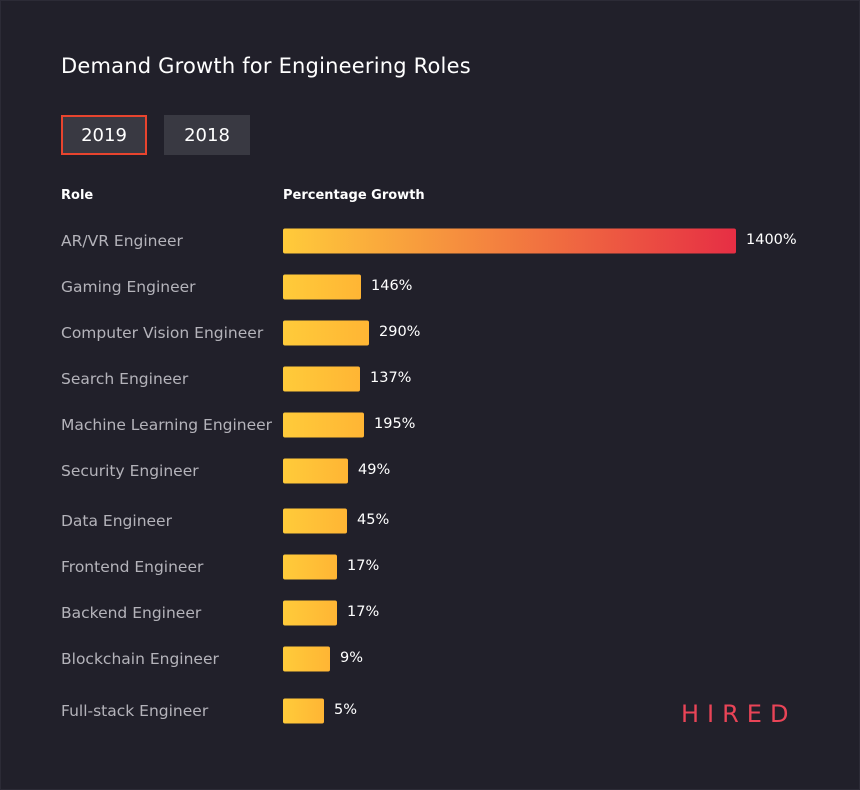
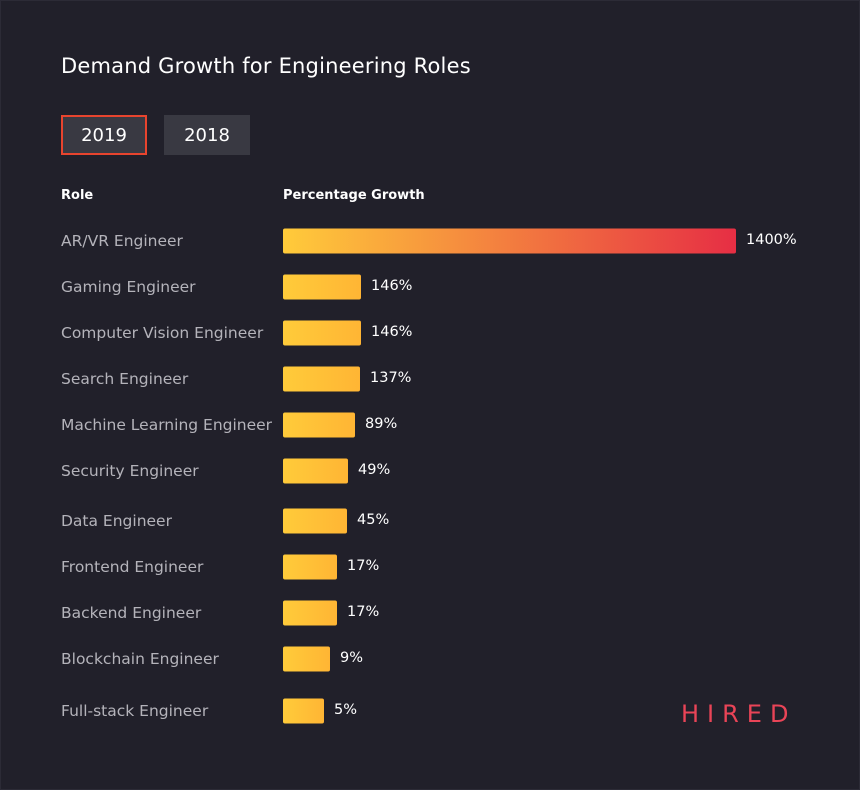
Computer Vision Engineer: 290% -> 146%
Machine Learning Engineer: 195% -> 89%
